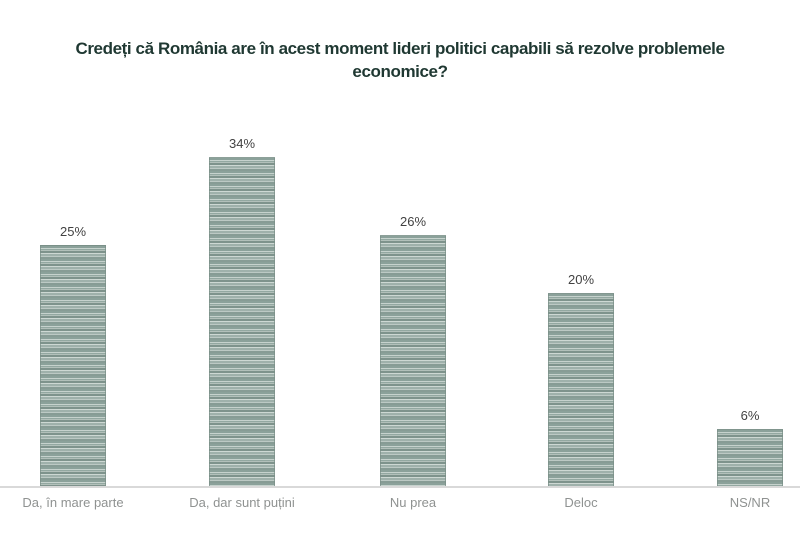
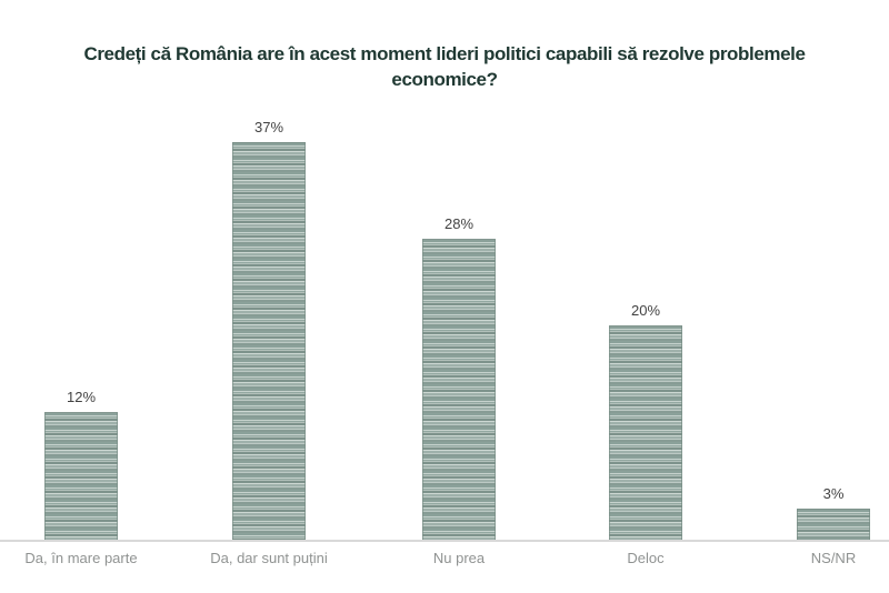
Da, în mare parte: 25% -> 12%
Da, dar sunt puțini: 34% -> 37%
Nu prea: 26% -> 28%
NS/NR: 6% -> 3%
